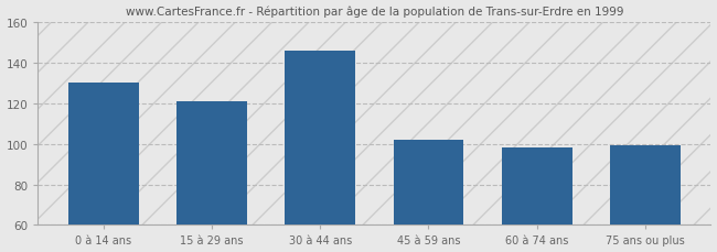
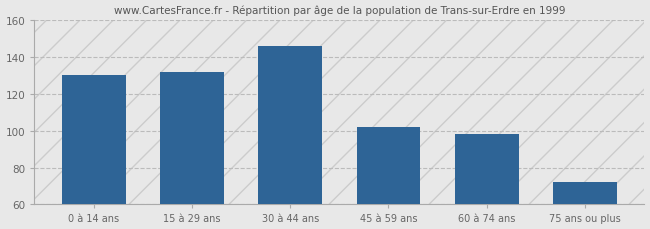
15 à 29 ans: 121 -> 132
75 ans ou plus: 99 -> 72
